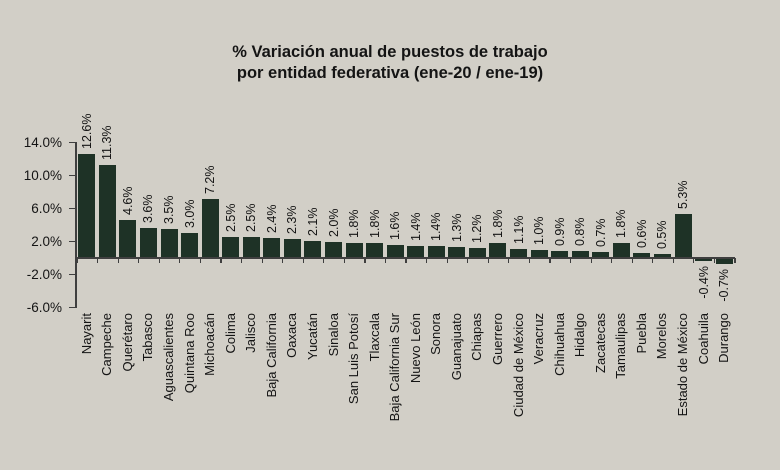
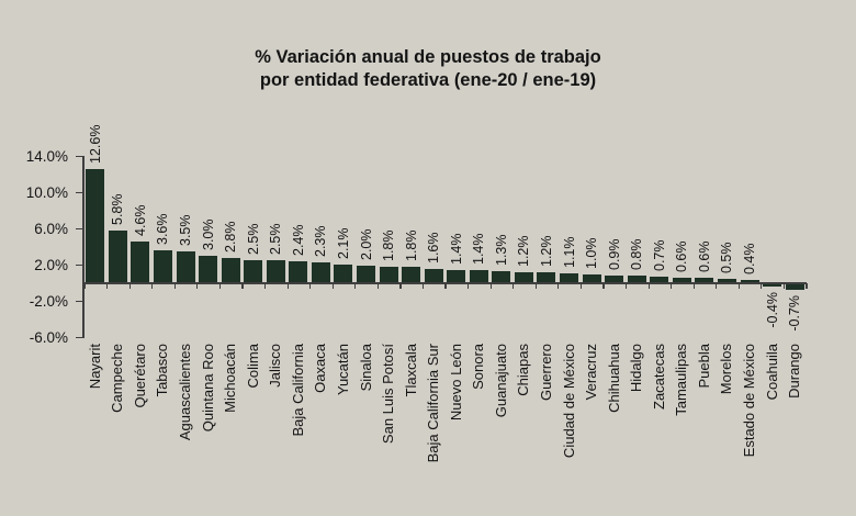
Campeche: 11.3% -> 5.8%
Michoacán: 7.2% -> 2.8%
Guerrero: 1.8% -> 1.2%
Tamaulipas: 1.8% -> 0.6%
Estado de México: 5.3% -> 0.4%
